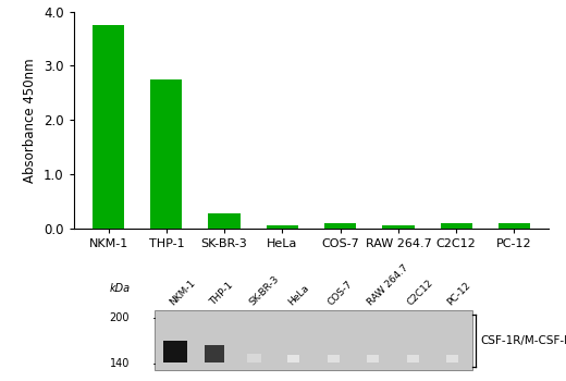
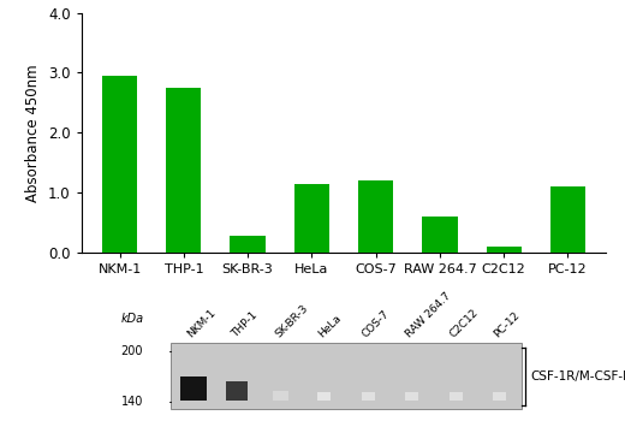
NKM-1: 3.75 -> 2.95
HeLa: 0.07 -> 1.15
COS-7: 0.11 -> 1.20
RAW 264.7: 0.07 -> 0.60
PC-12: 0.11 -> 1.10
